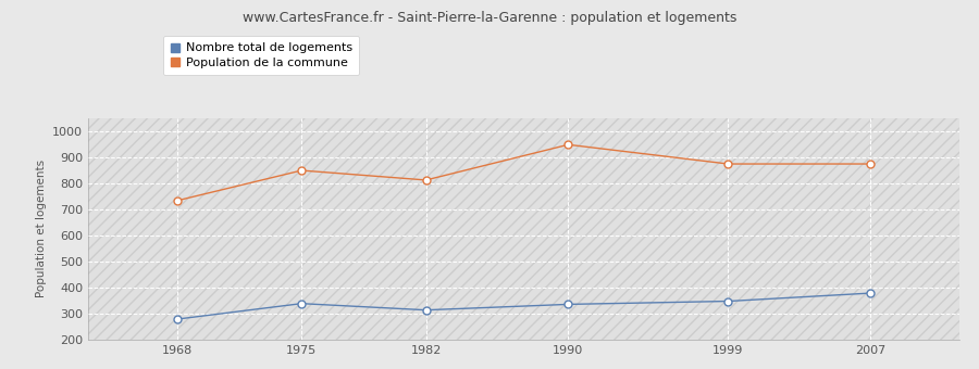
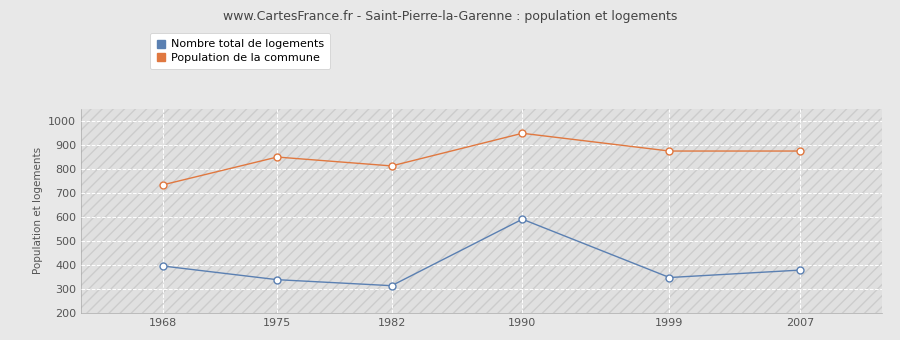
Nombre total de logements/1968: 278 -> 395
Nombre total de logements/1990: 335 -> 590
